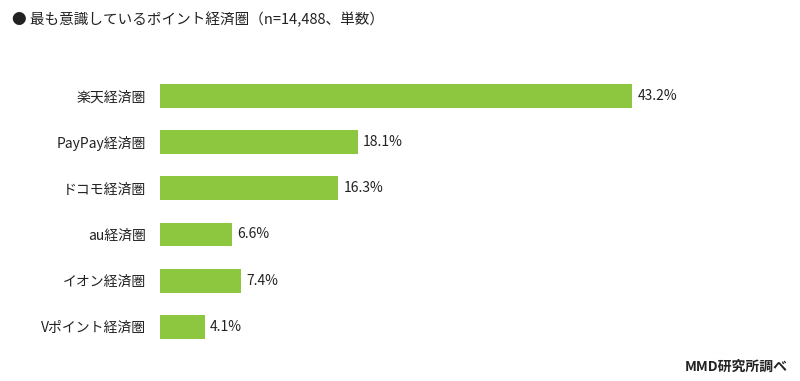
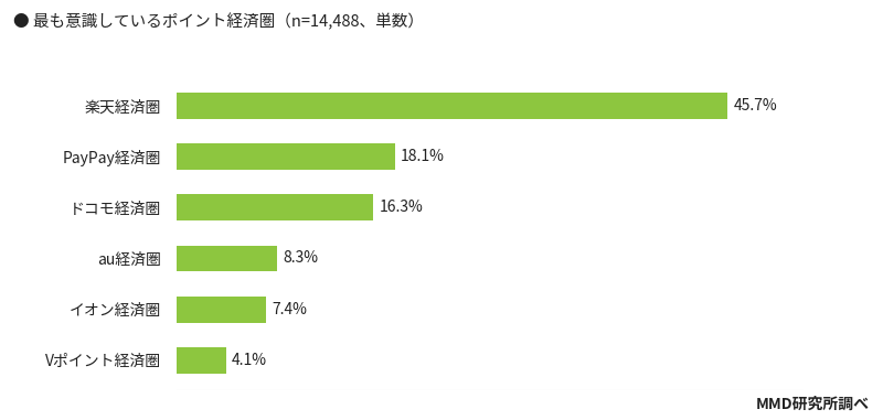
楽天経済圏: 43.2% -> 45.7%
au経済圏: 6.6% -> 8.3%
